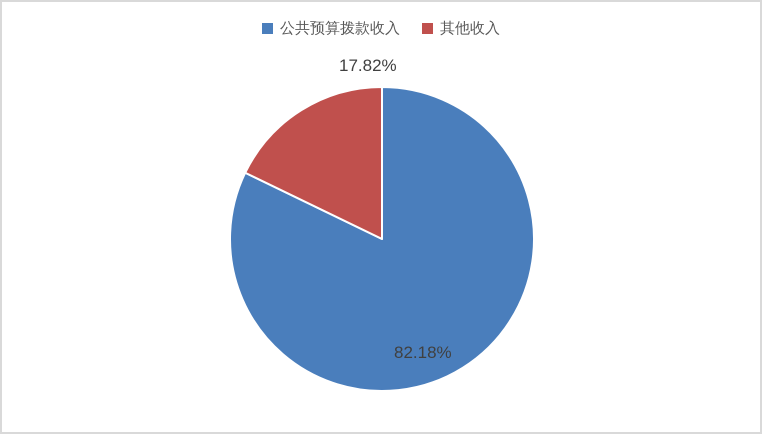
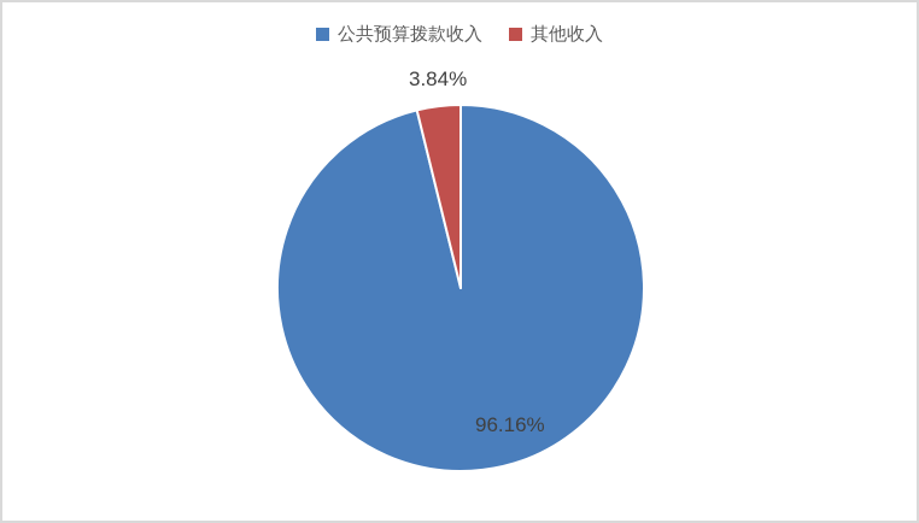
公共预算拨款收入: 82.18% -> 96.16%
其他收入: 17.82% -> 3.84%
